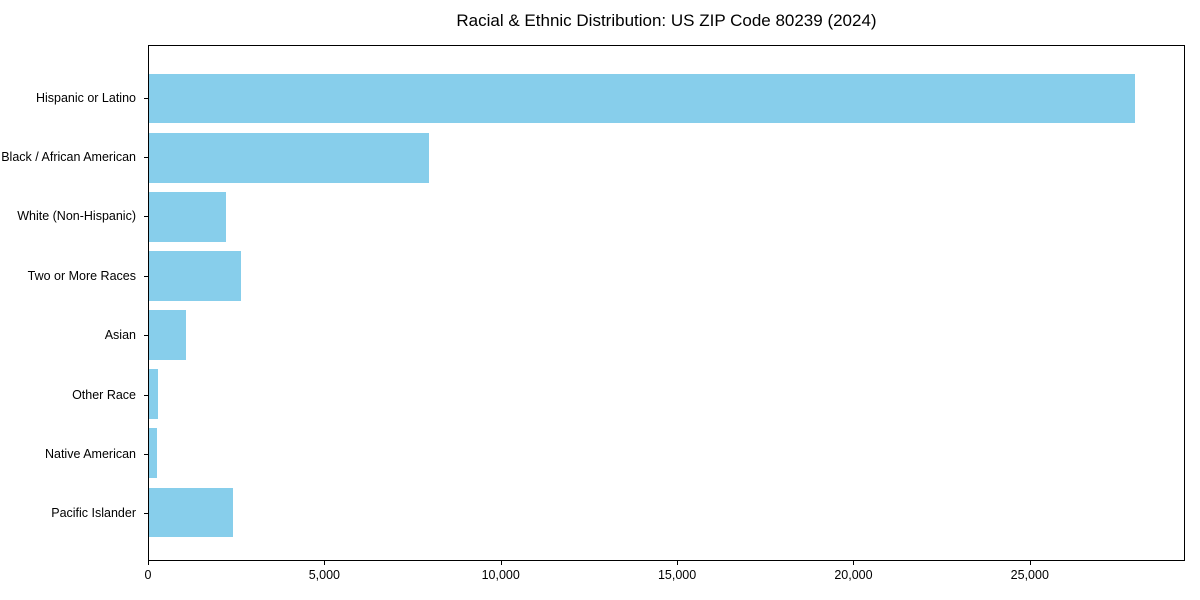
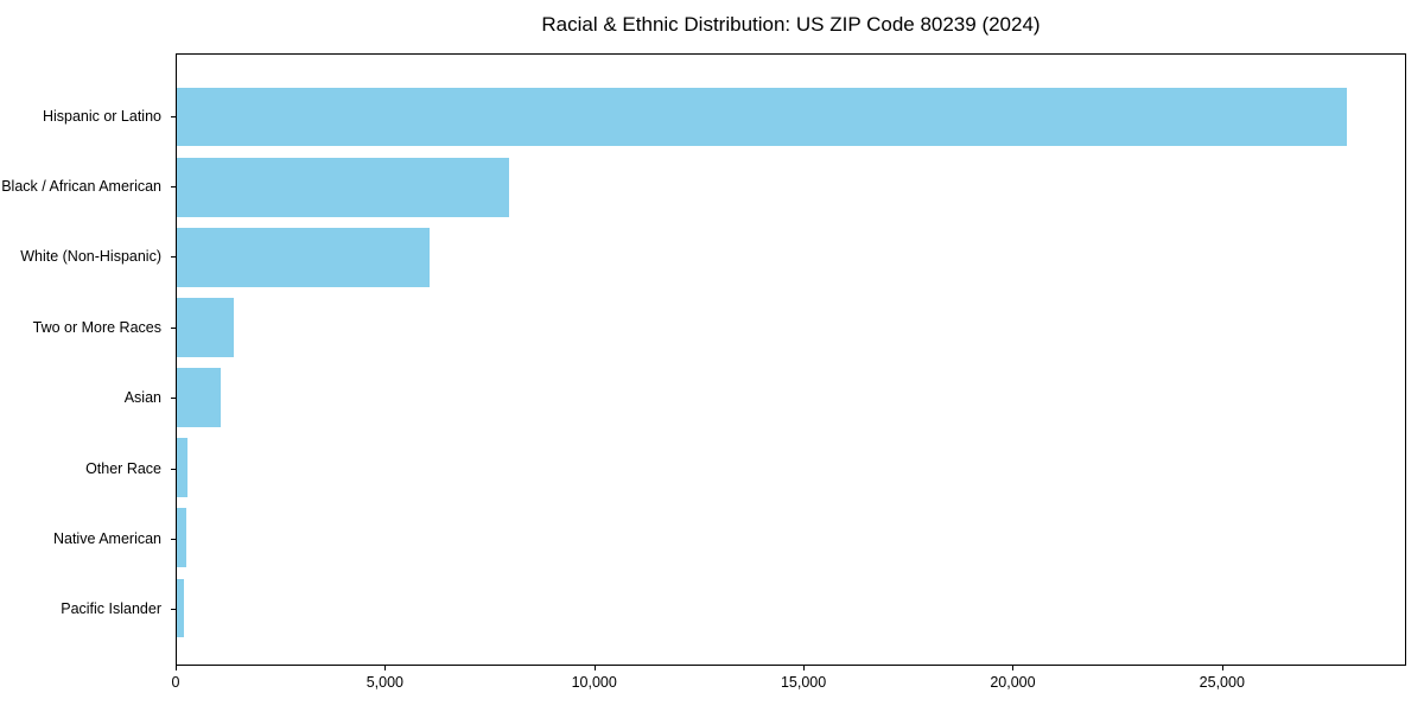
White (Non-Hispanic): 2200 -> 6000
Two or More Races: 2600 -> 1400
Pacific Islander: 2400 -> 200
